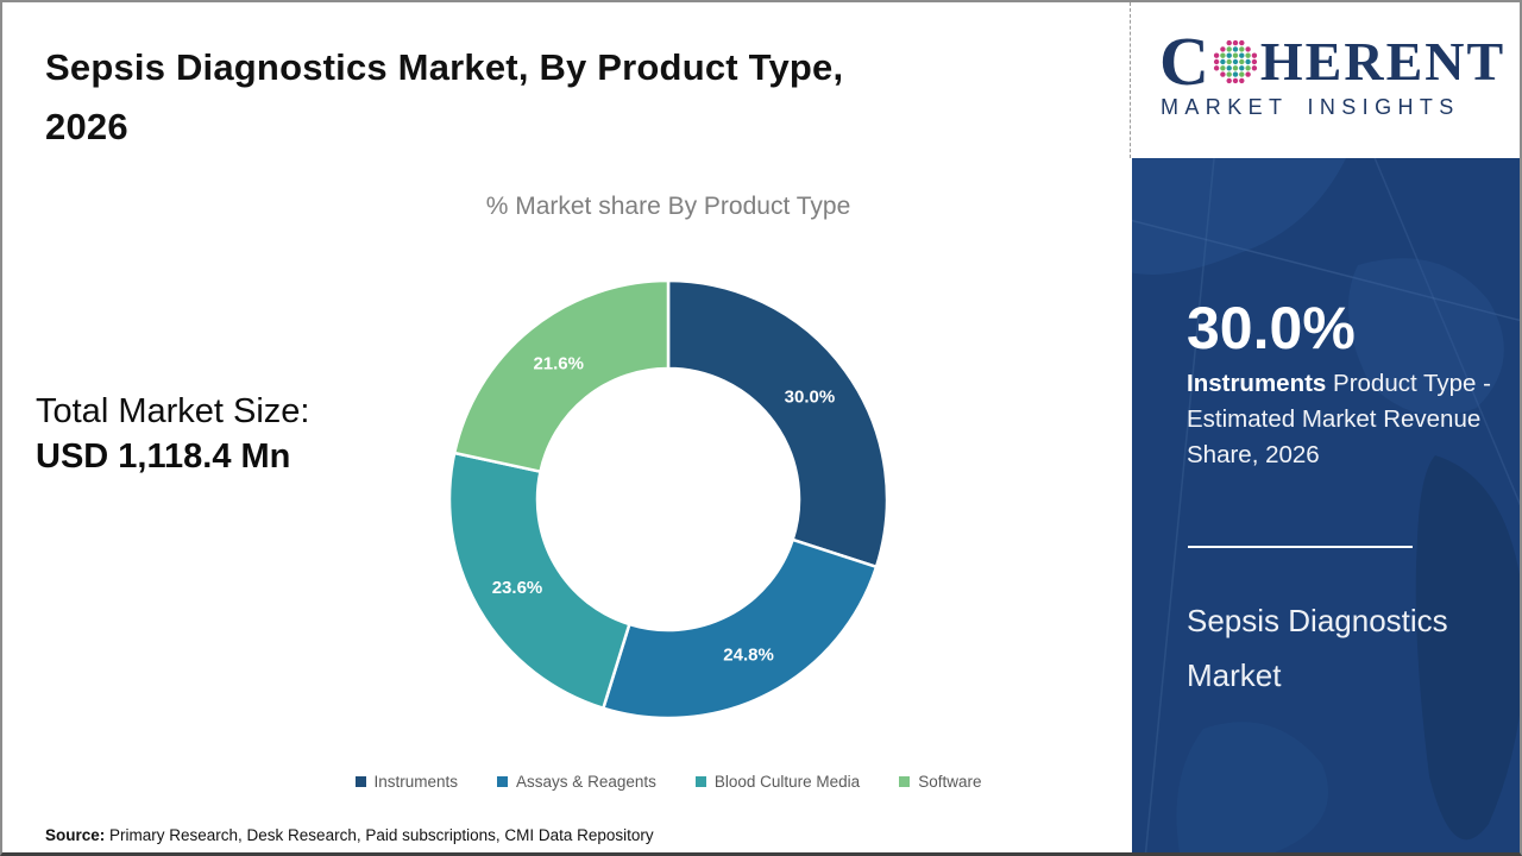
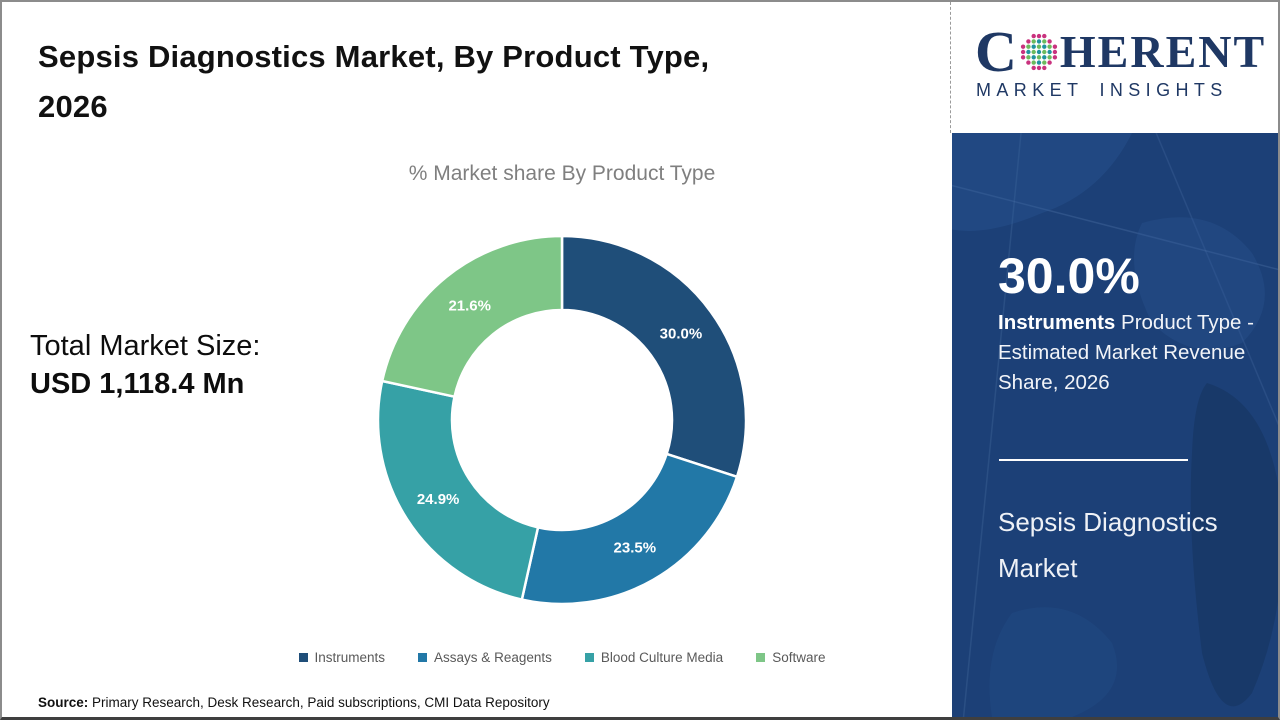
Assays & Reagents: 24.8% -> 23.5%
Blood Culture Media: 23.6% -> 24.9%
